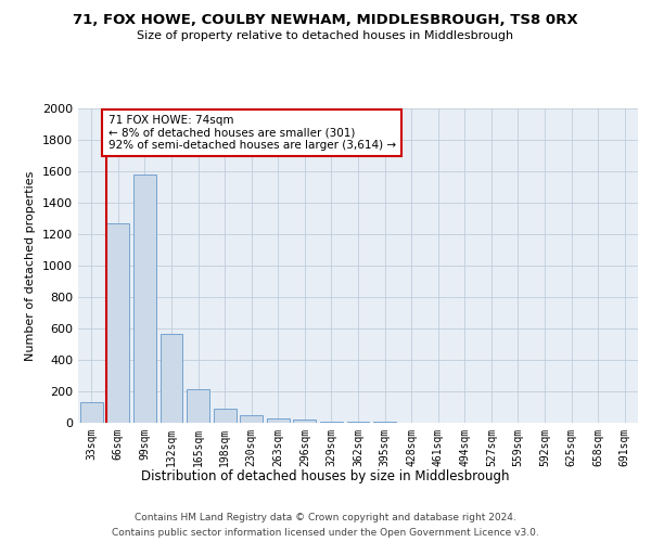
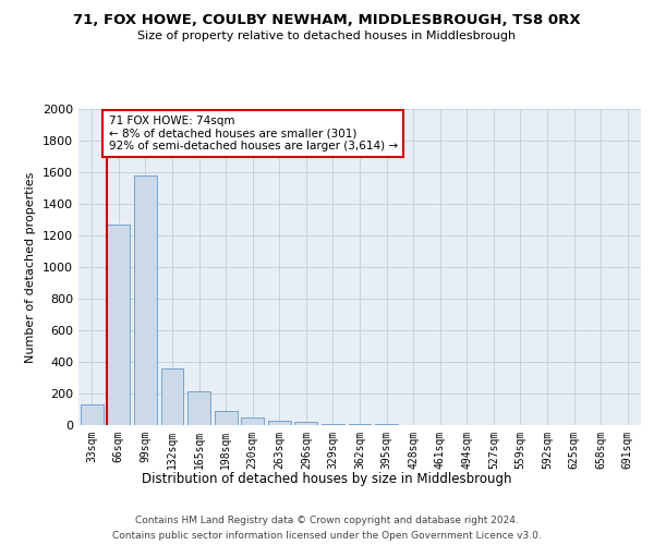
132sqm: 560 -> 360
